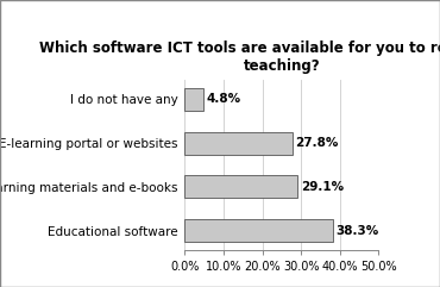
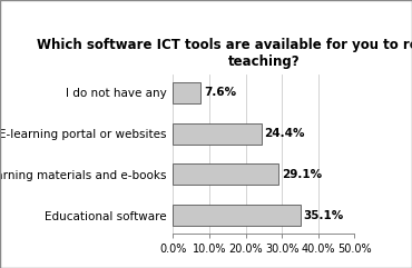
I do not have any: 4.8% -> 7.6%
E-learning portal or websites: 27.8% -> 24.4%
Educational software: 38.3% -> 35.1%
